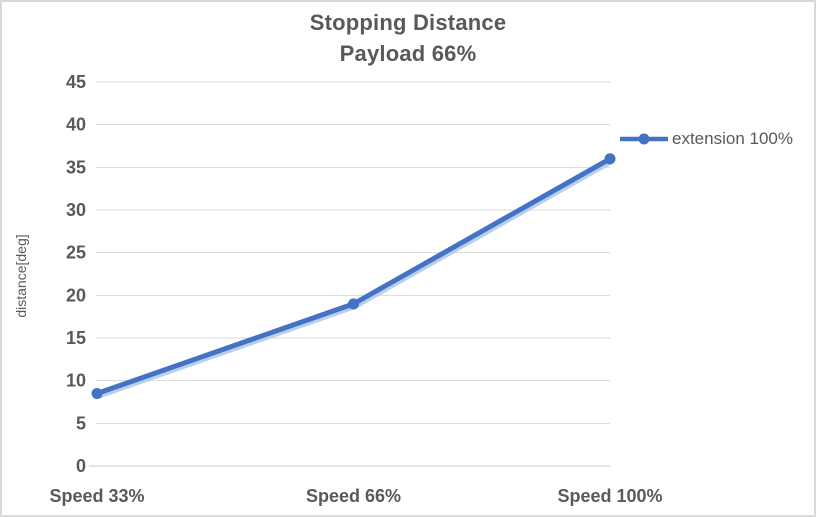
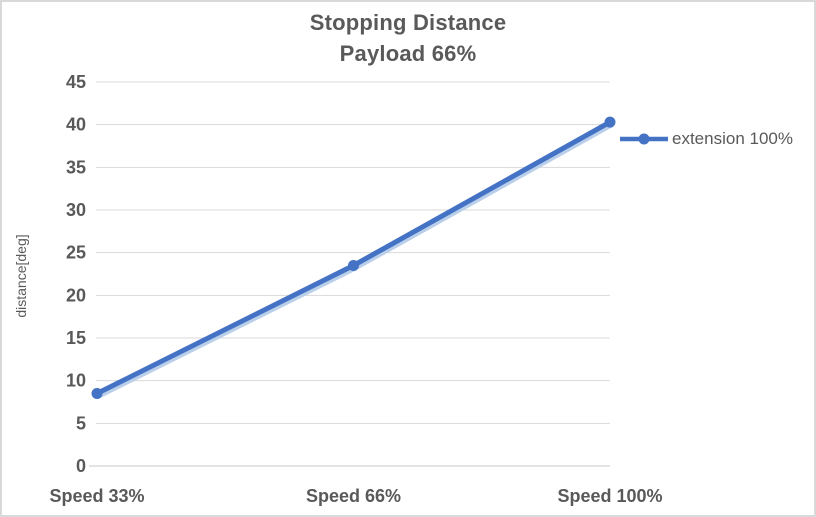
Speed 66%: 19 -> 24
Speed 100%: 36 -> 40
